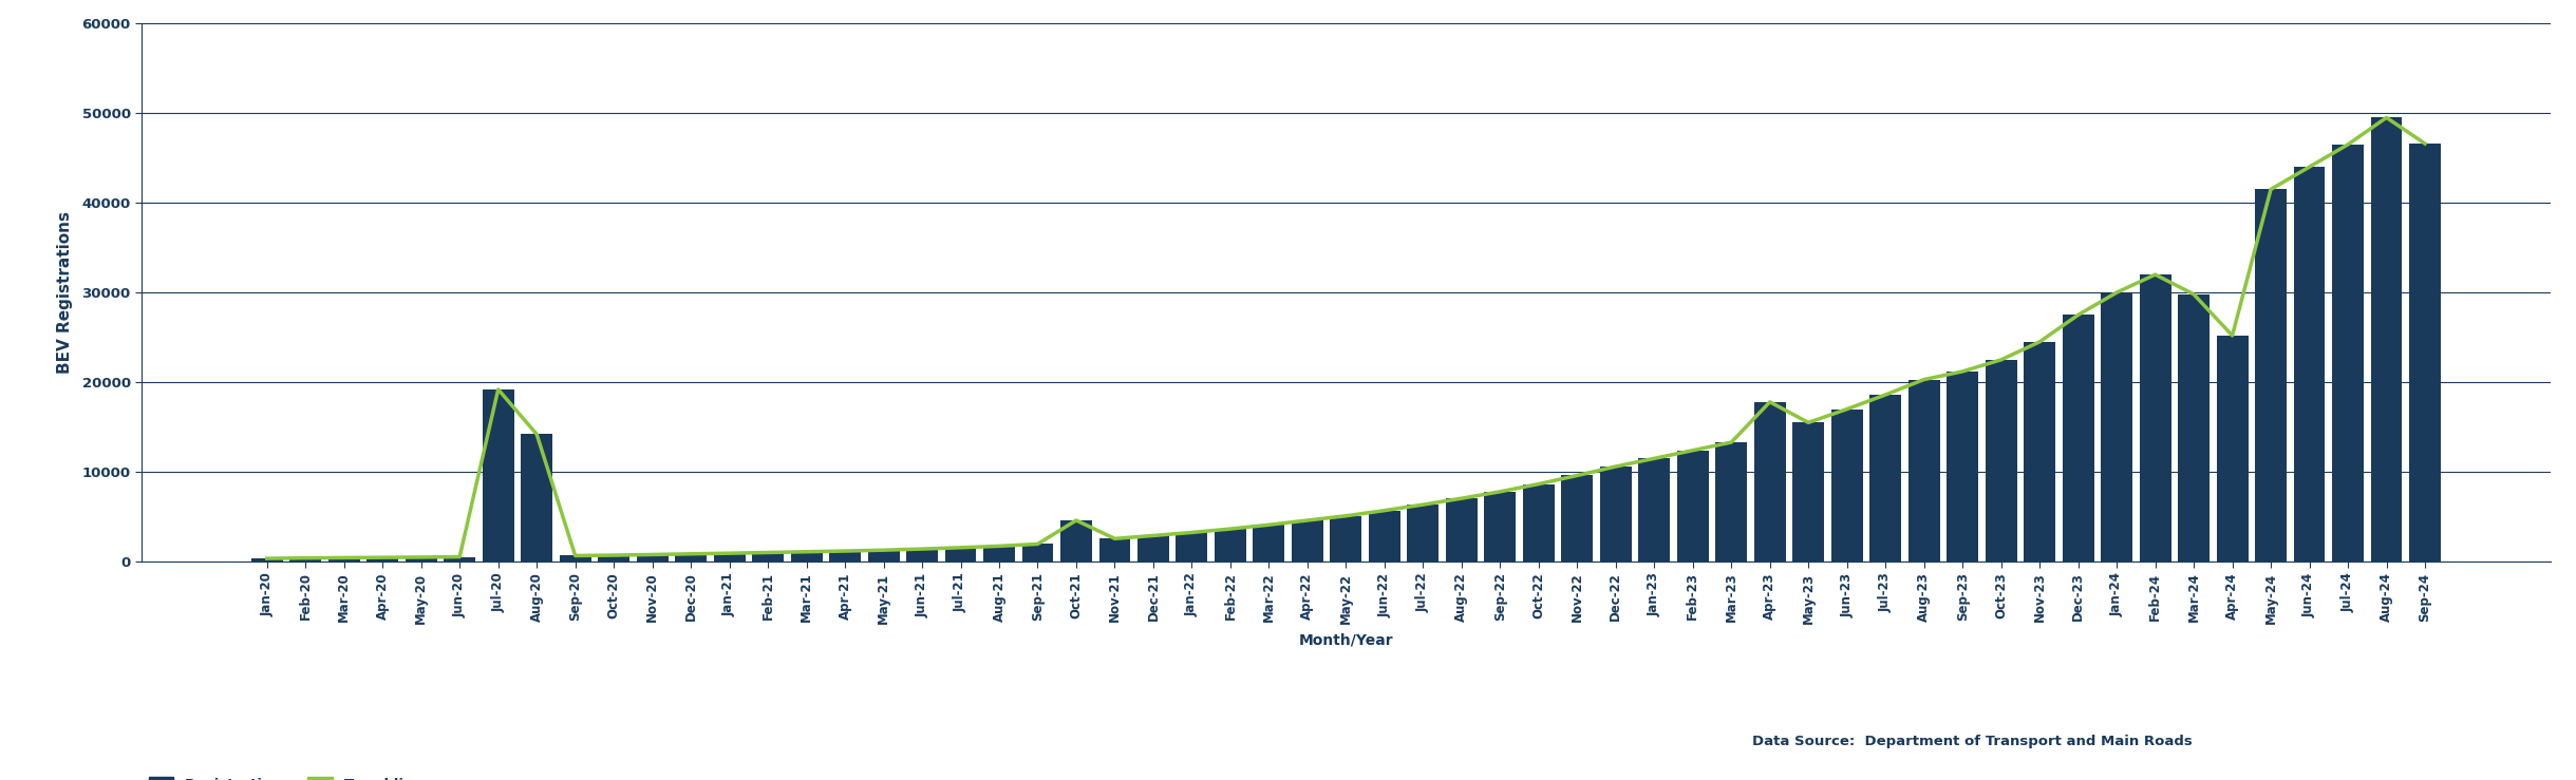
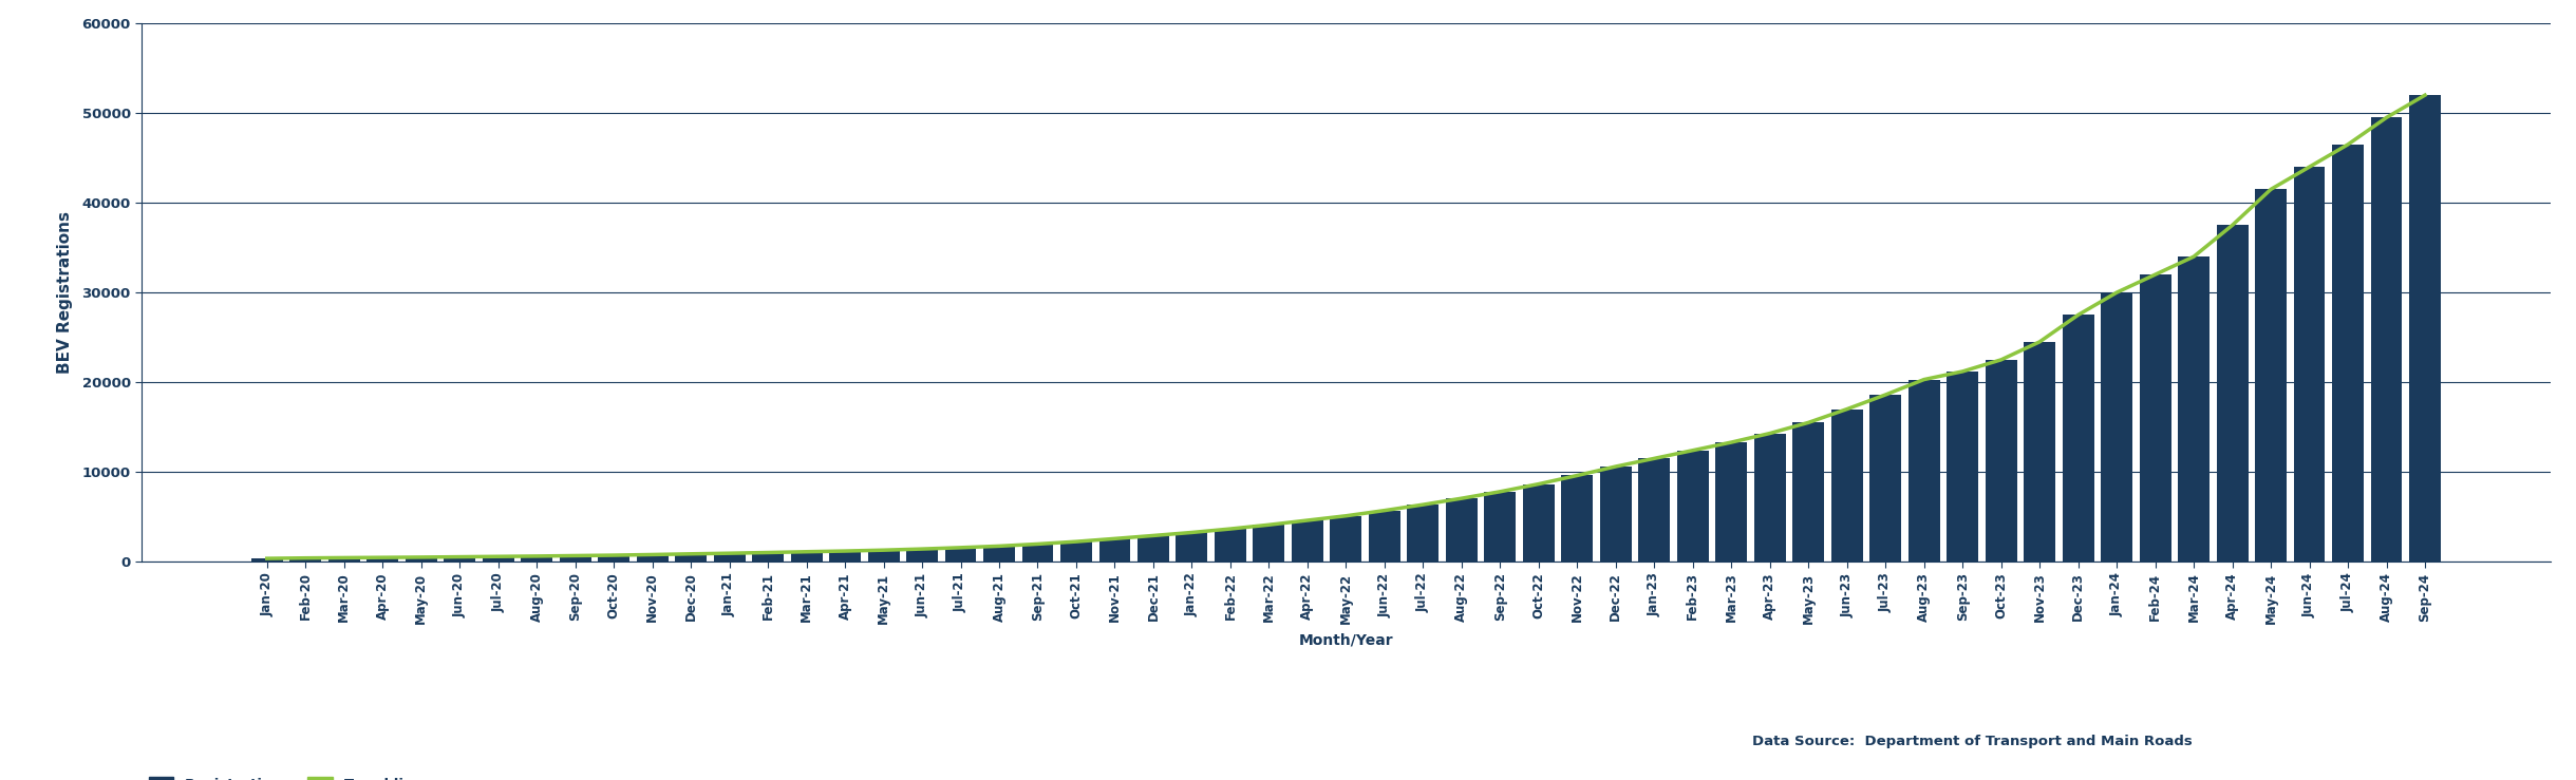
Jul-20: 19200 -> 600
Aug-20: 14200 -> 600
Oct-21: 4600 -> 2200
Apr-23: 17800 -> 14300
Mar-24: 29800 -> 34000
Apr-24: 25200 -> 37500
Sep-24: 46600 -> 52000
